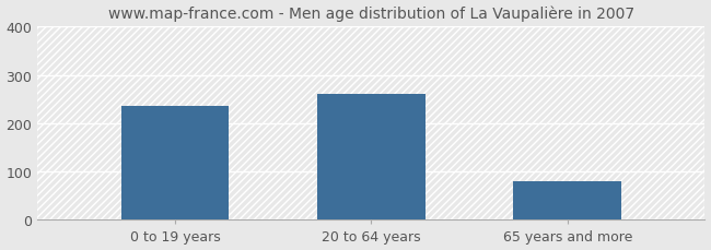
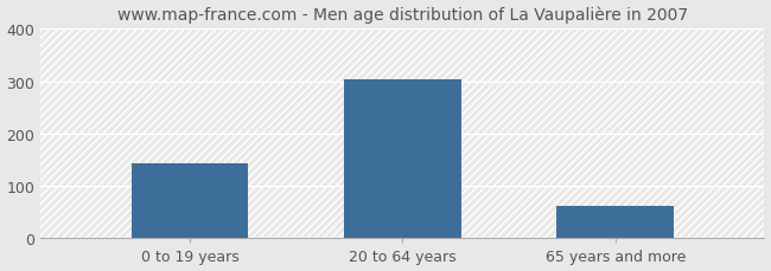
0 to 19 years: 235 -> 143
20 to 64 years: 260 -> 304
65 years and more: 80 -> 62
